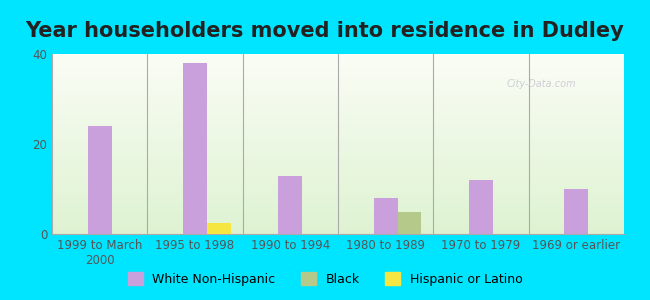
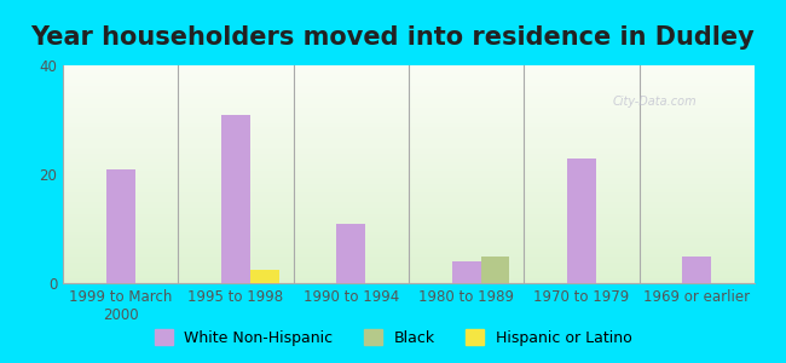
White Non-Hispanic/1999 to March 2000: 24 -> 21
White Non-Hispanic/1995 to 1998: 38 -> 31
White Non-Hispanic/1990 to 1994: 13 -> 11
White Non-Hispanic/1980 to 1989: 8 -> 4
White Non-Hispanic/1970 to 1979: 12 -> 23
White Non-Hispanic/1969 or earlier: 10 -> 5
